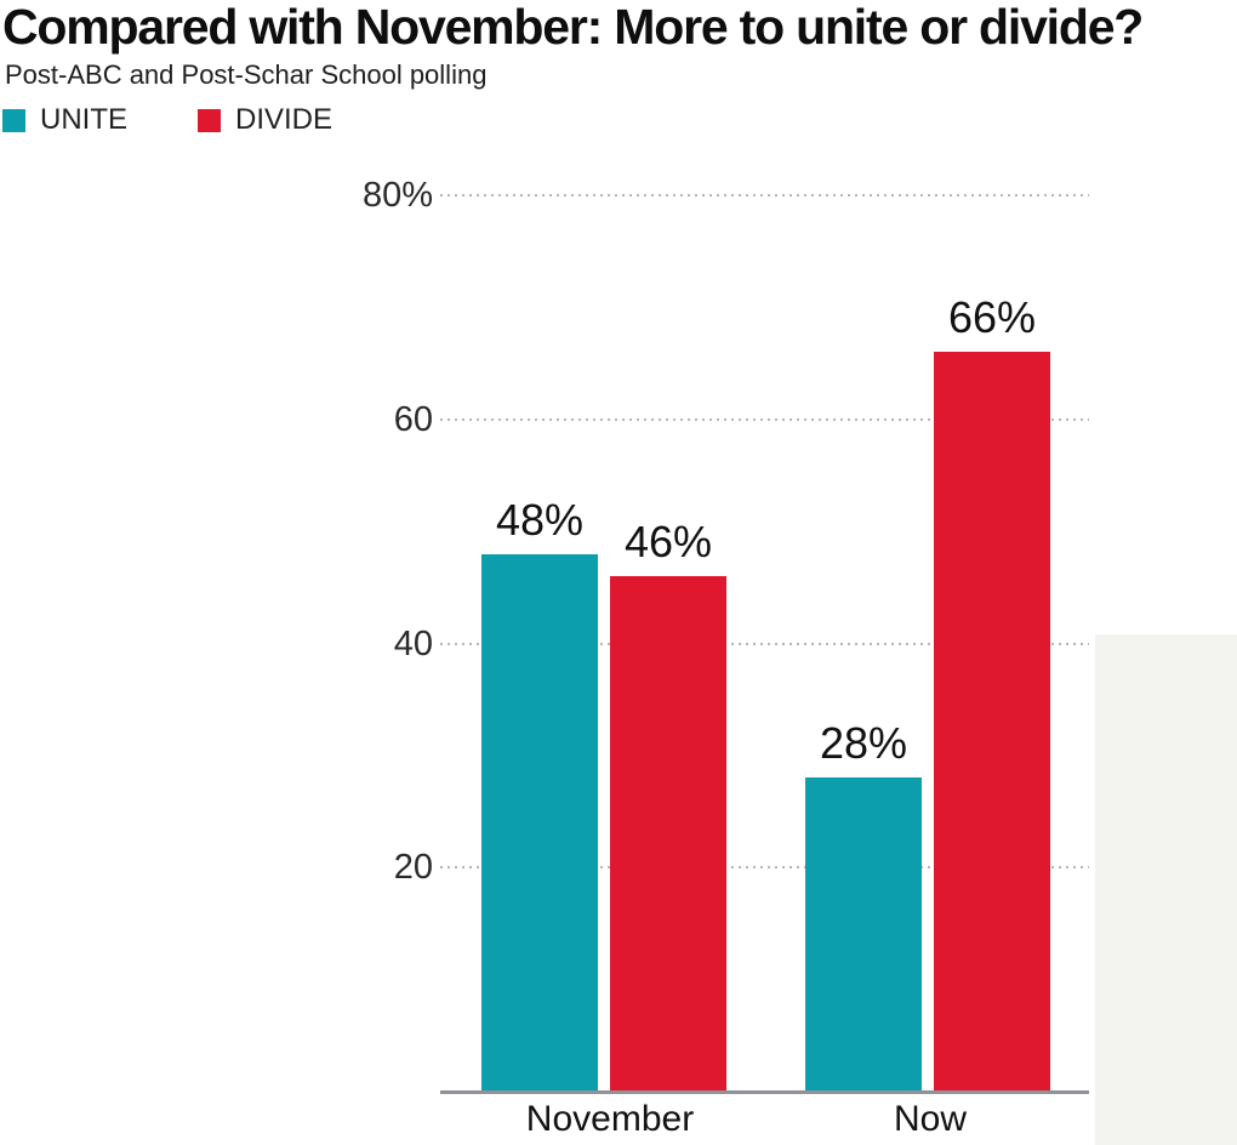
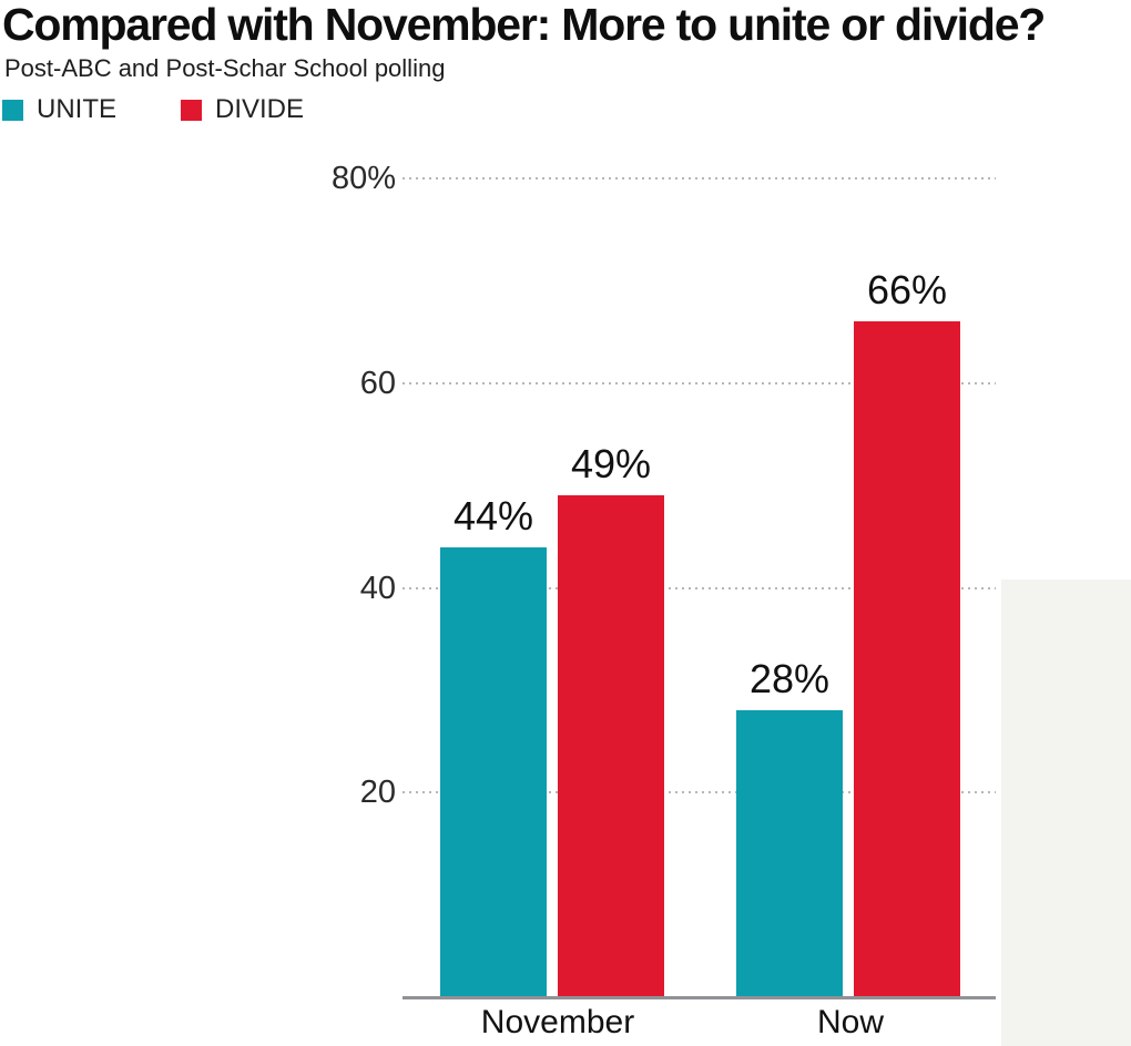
UNITE/November: 48% -> 44%
DIVIDE/November: 46% -> 49%
